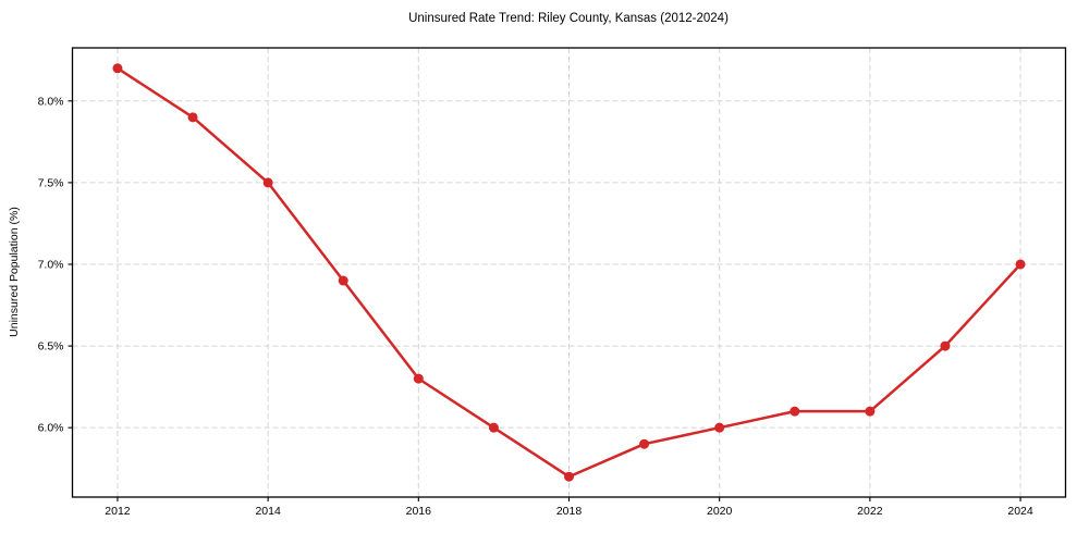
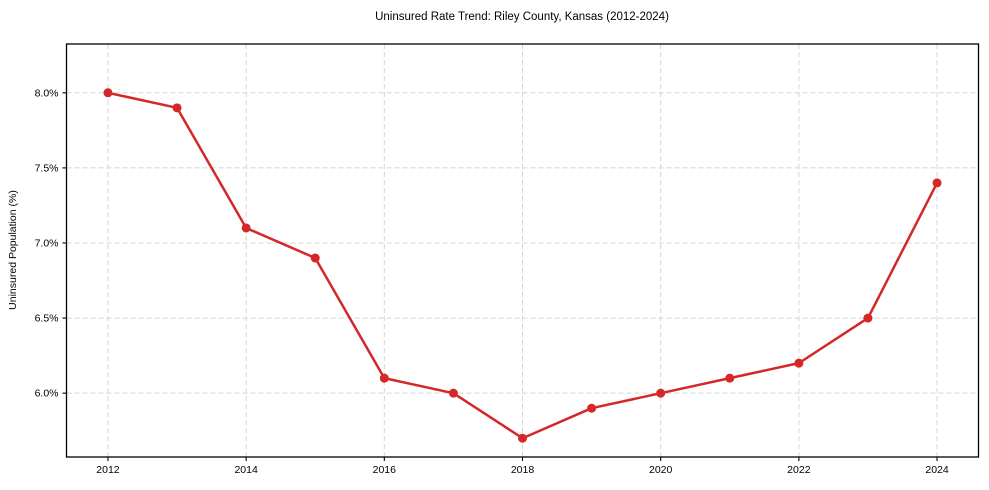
2012: 8.2% -> 8.0%
2014: 7.5% -> 7.1%
2016: 6.3% -> 6.1%
2022: 6.1% -> 6.2%
2024: 7.0% -> 7.4%
